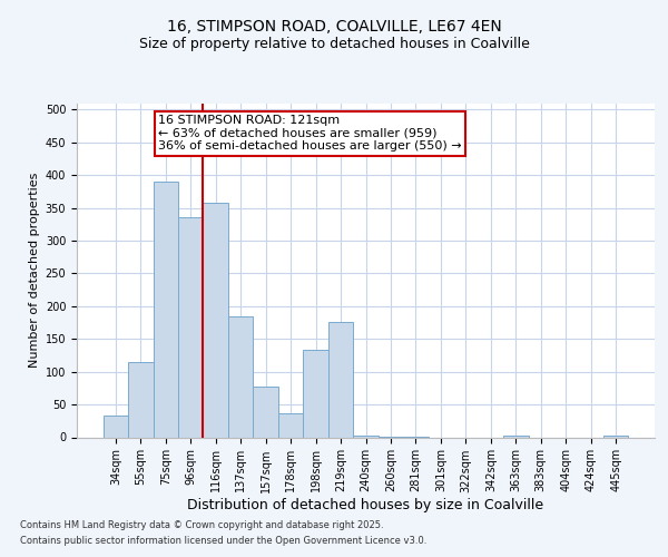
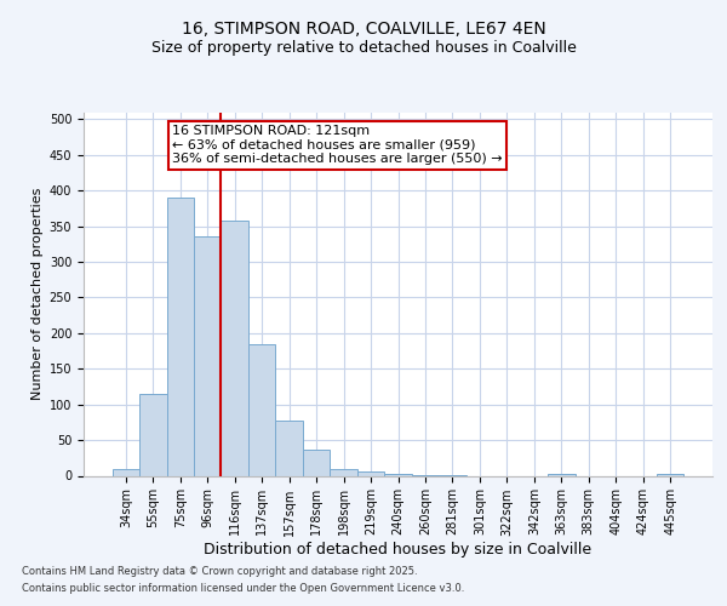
34sqm: 34 -> 10
198sqm: 134 -> 10
219sqm: 176 -> 6
